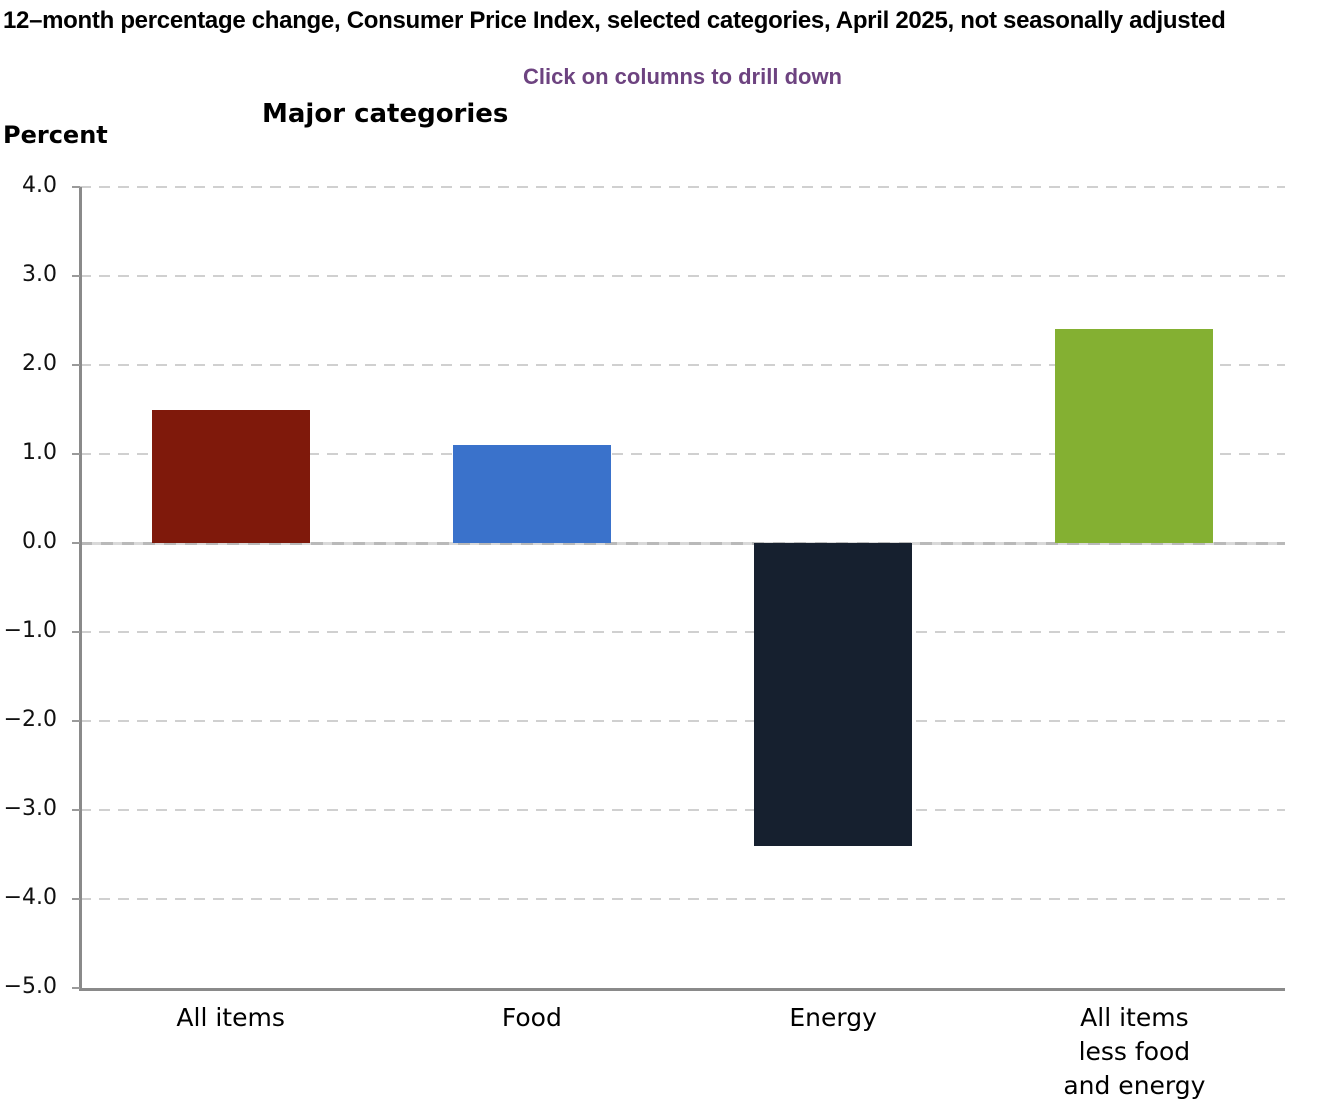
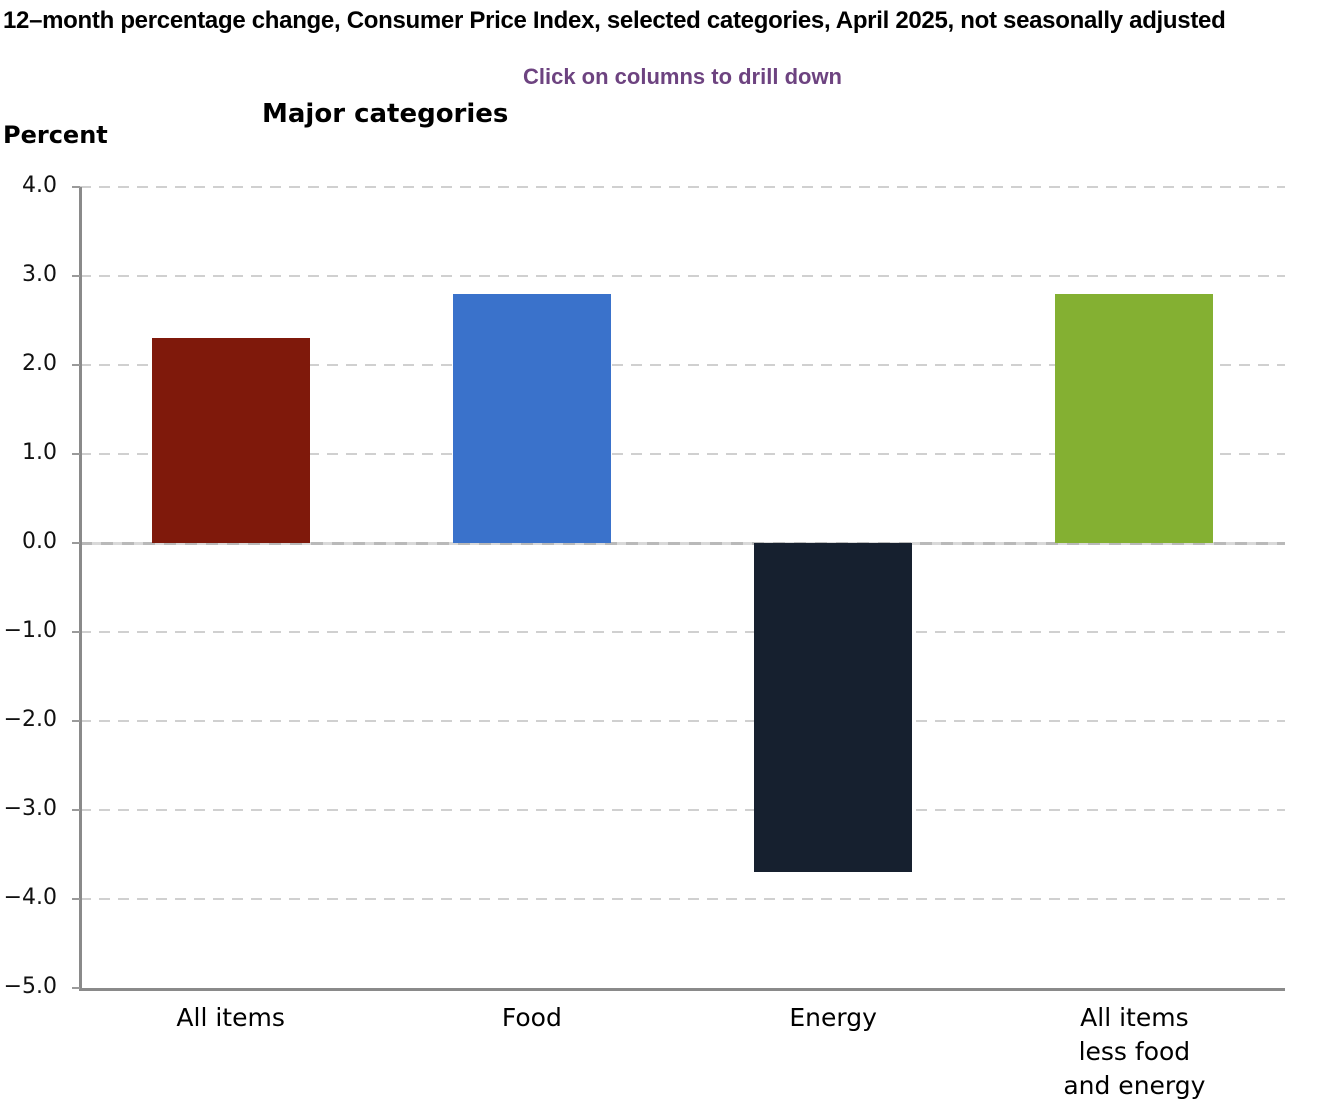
All items: 1.5 -> 2.3
Food: 1.1 -> 2.8
Energy: -3.4 -> -3.7
All items less food and energy: 2.4 -> 2.8
